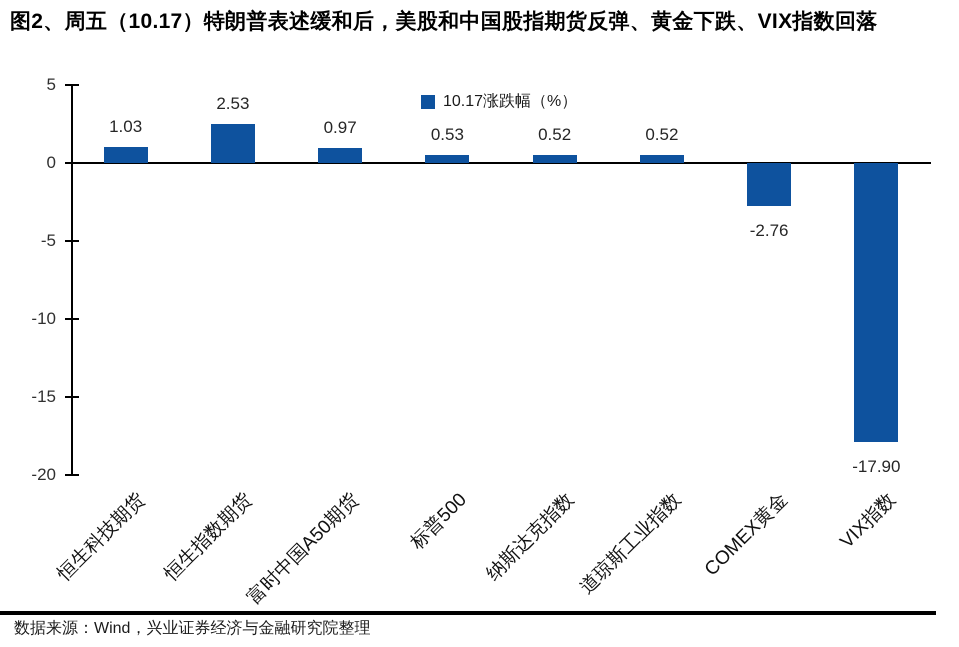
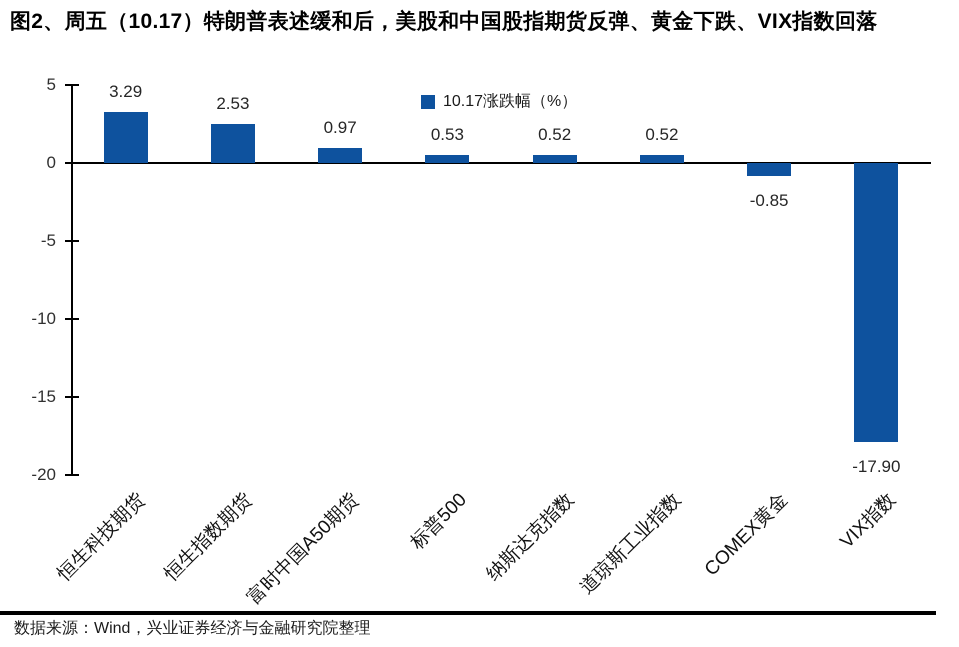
恒生科技期货: 1.03 -> 3.29
COMEX黄金: -2.76 -> -0.85
